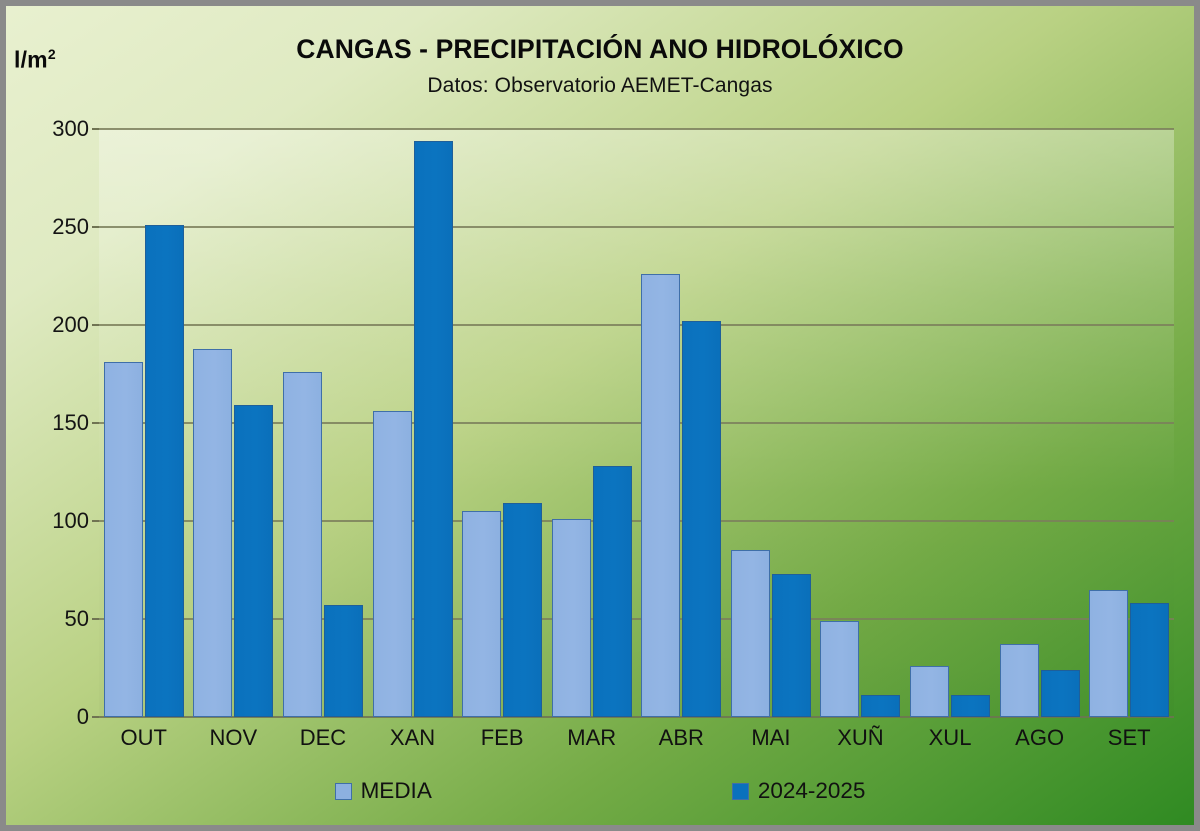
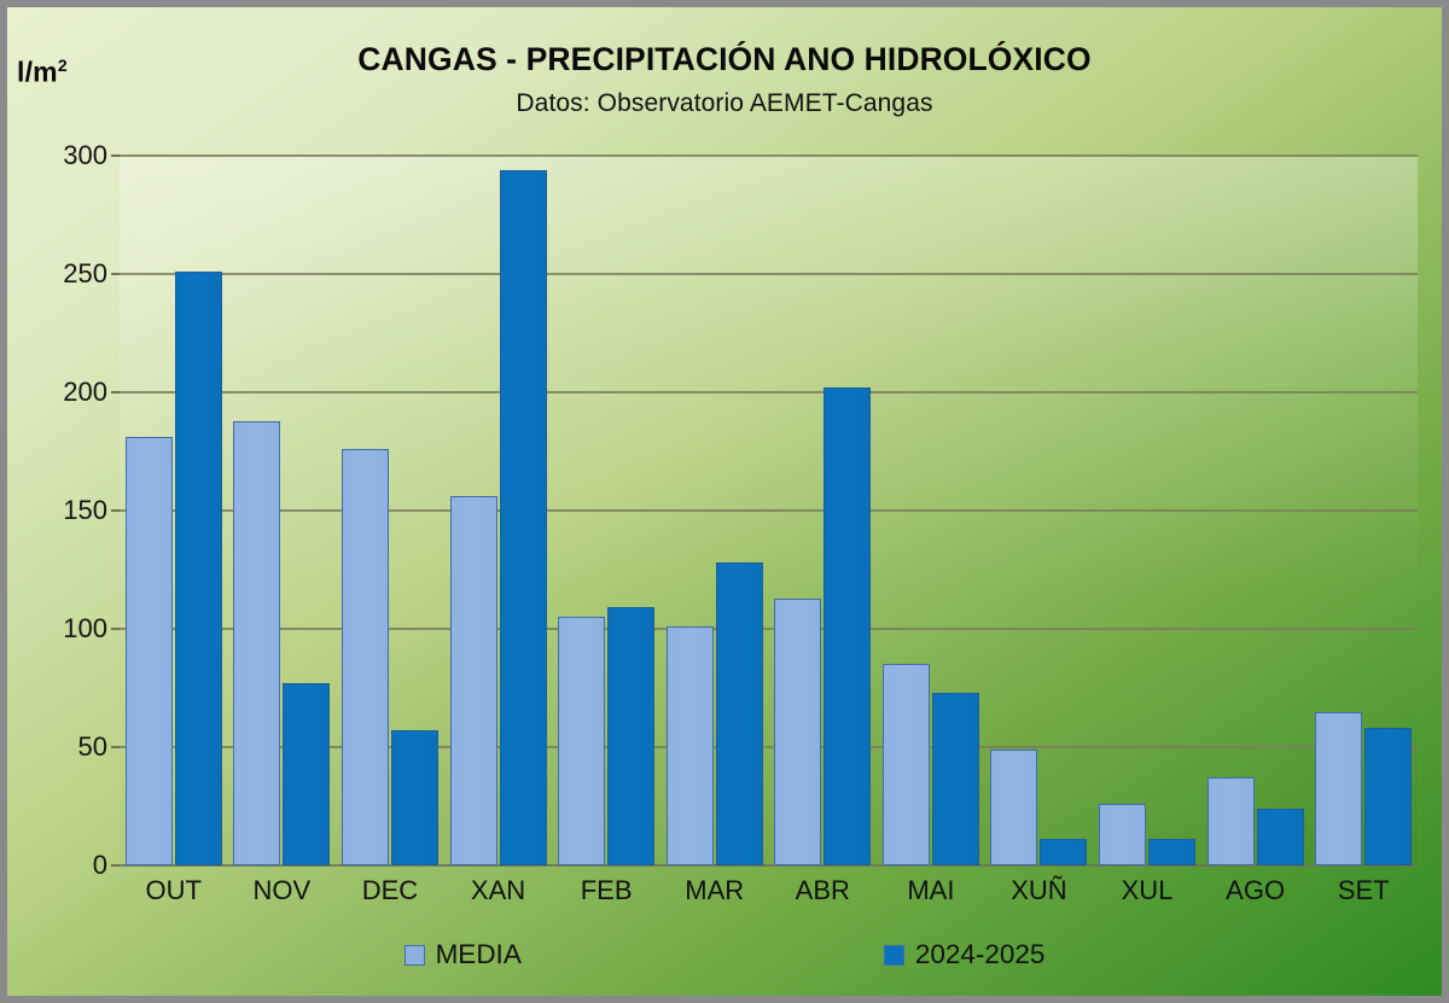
2024-2025/NOV: 159 -> 77
MEDIA/ABR: 226 -> 113
